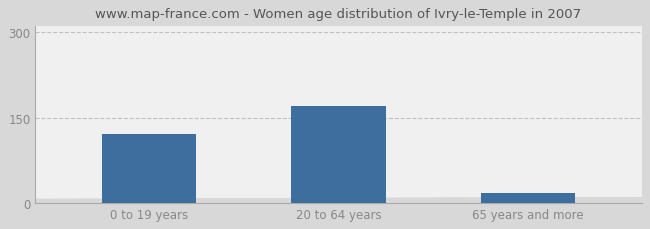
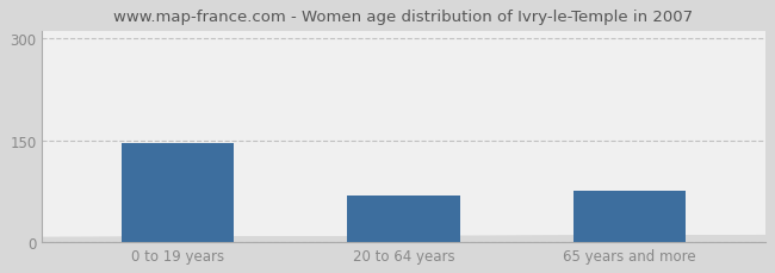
0 to 19 years: 121 -> 146
20 to 64 years: 170 -> 68
65 years and more: 18 -> 76
